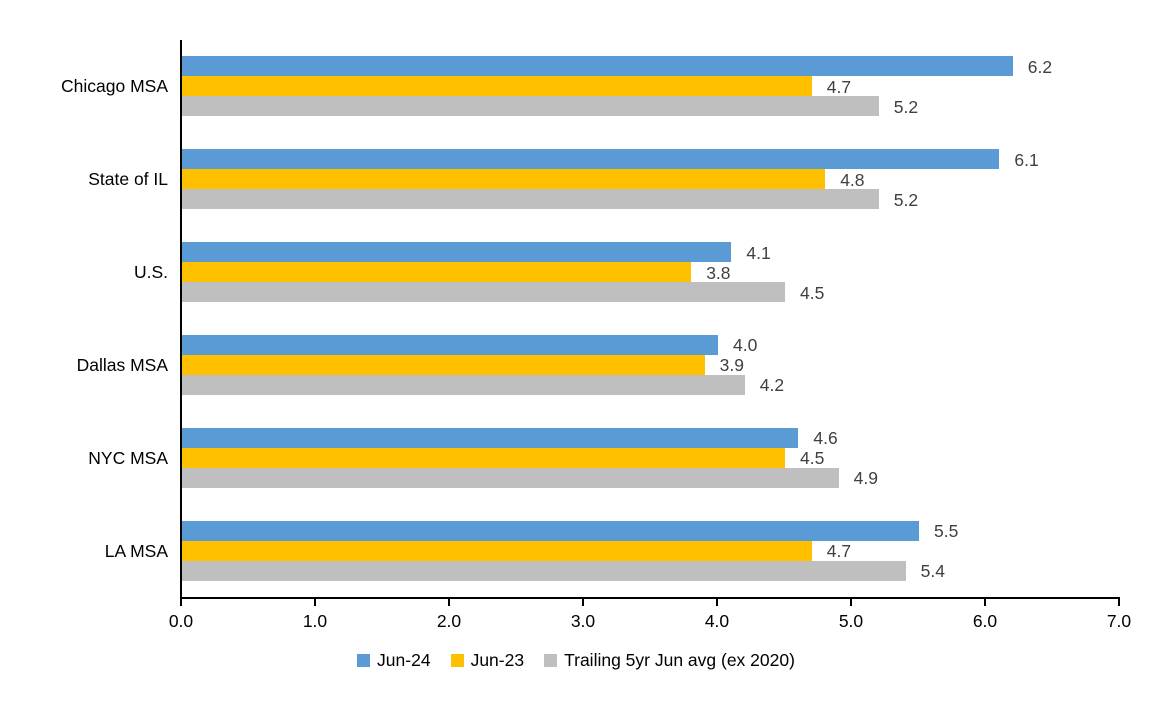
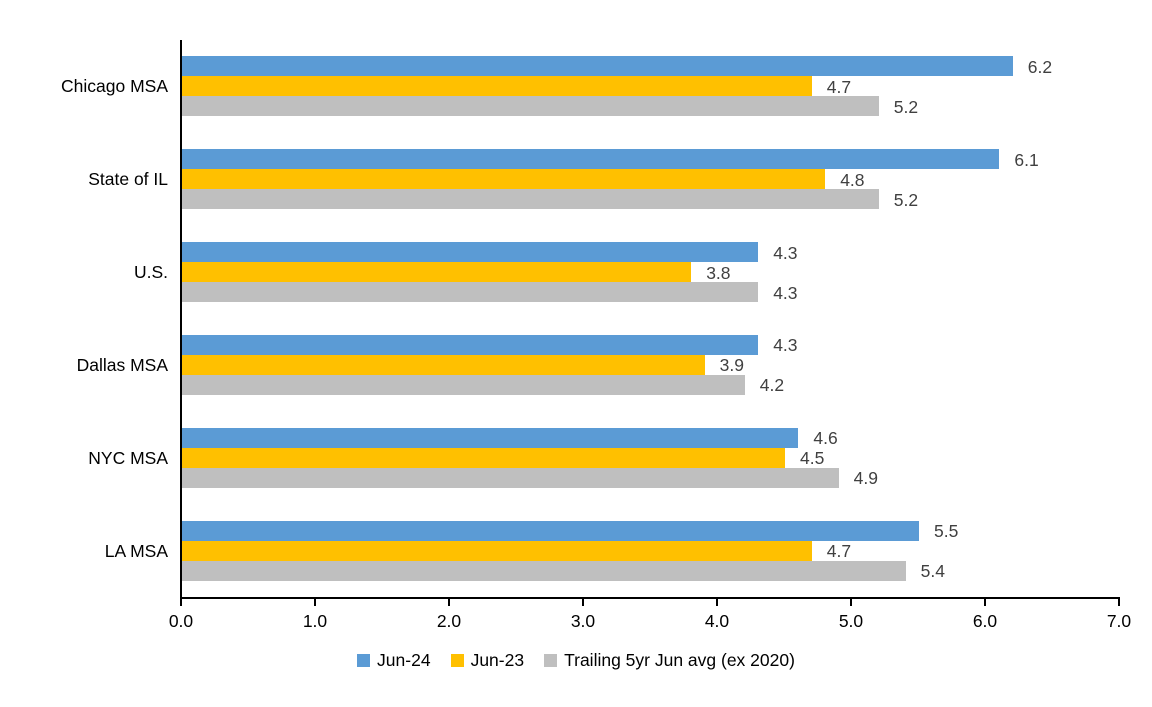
Jun-24/U.S.: 4.1 -> 4.3
Trailing 5yr Jun avg (ex 2020)/U.S.: 4.5 -> 4.3
Jun-24/Dallas MSA: 4.0 -> 4.3
